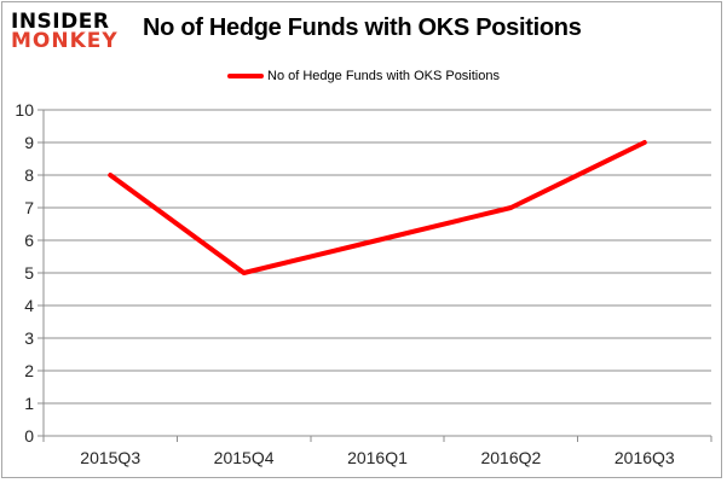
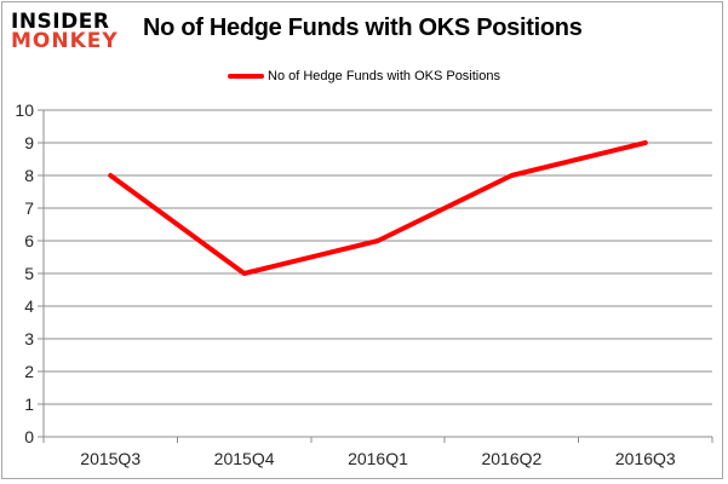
2016Q2: 7 -> 8
